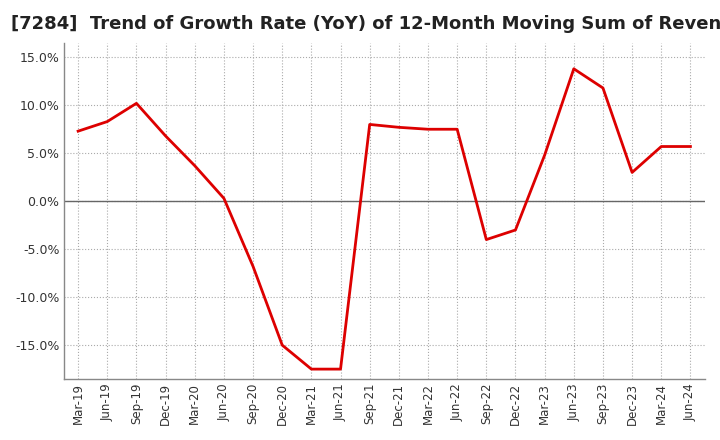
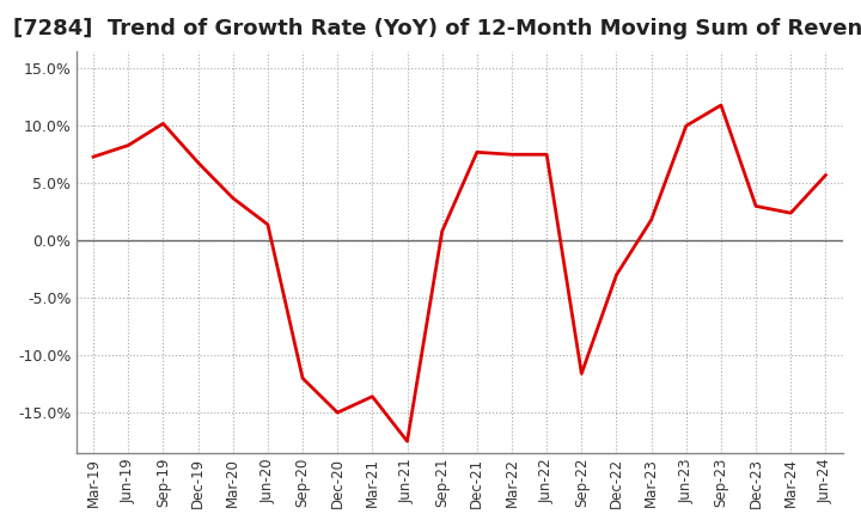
Jun-20: 0.3% -> 1.4%
Sep-20: -6.8% -> -12.0%
Mar-21: -17.5% -> -13.6%
Sep-21: 8.0% -> 0.8%
Sep-22: -4.0% -> -11.6%
Mar-23: 4.8% -> 1.8%
Jun-23: 13.8% -> 10.0%
Mar-24: 5.7% -> 2.4%
